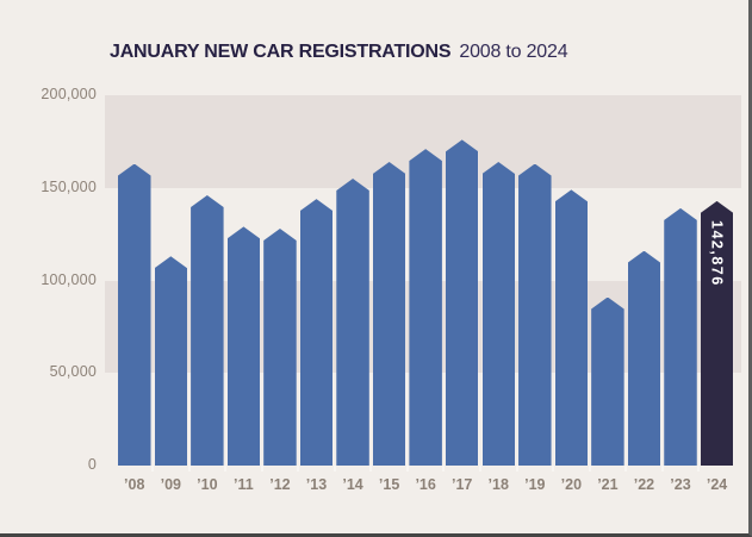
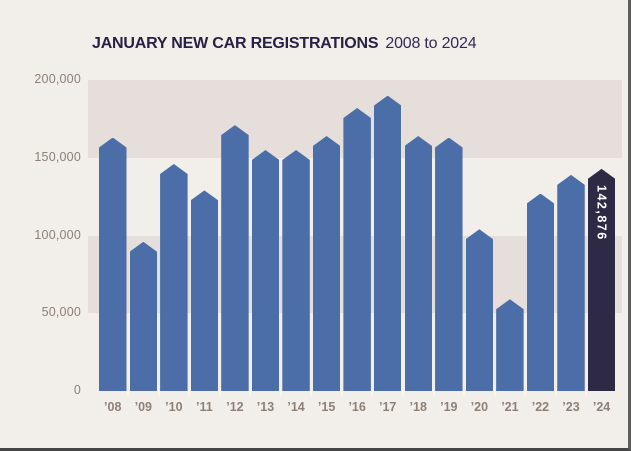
’09: 113000 -> 96000
’12: 128000 -> 171000
’13: 144000 -> 155000
’16: 171000 -> 182000
’17: 176000 -> 190000
’20: 149000 -> 104000
’21: 91000 -> 59000
’22: 116000 -> 127000
